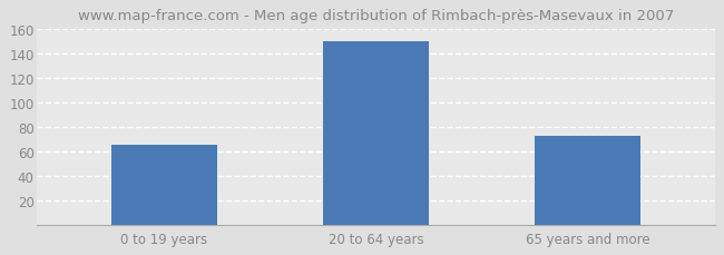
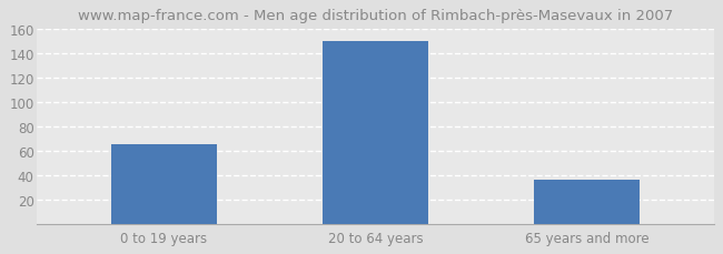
65 years and more: 73 -> 36
